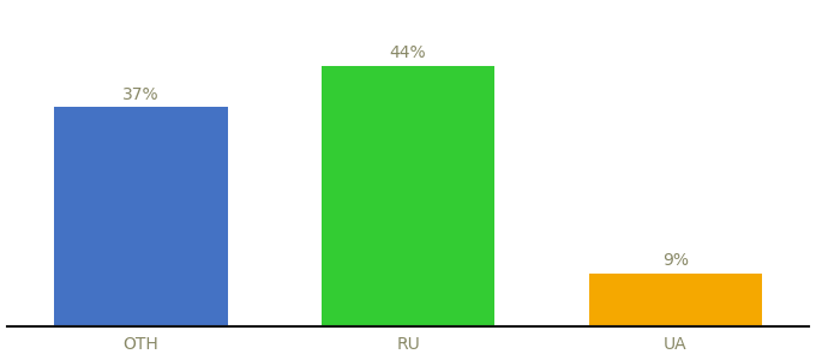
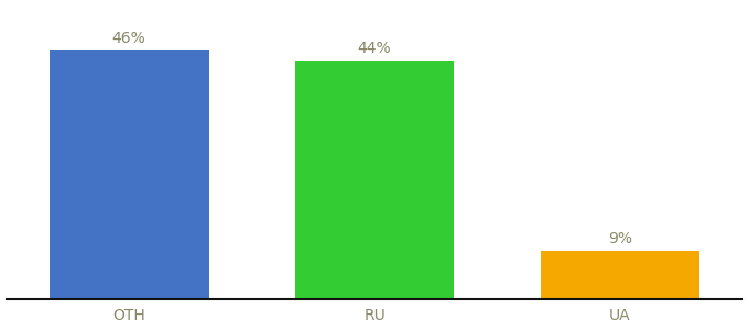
OTH: 37% -> 46%
